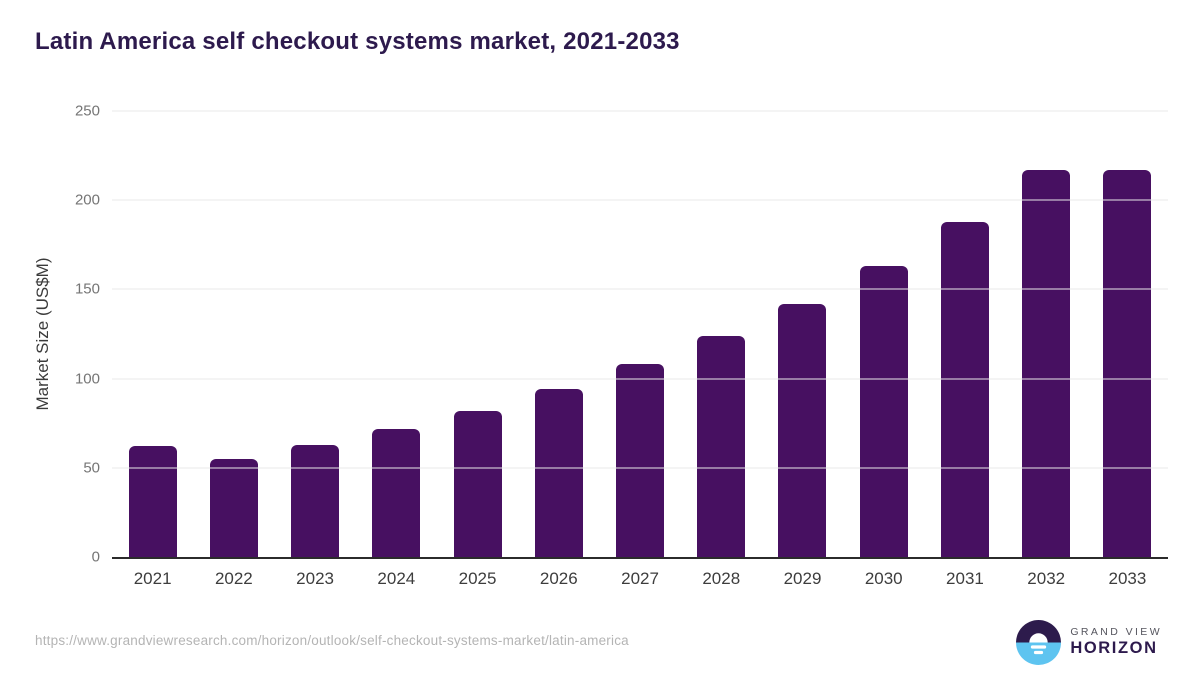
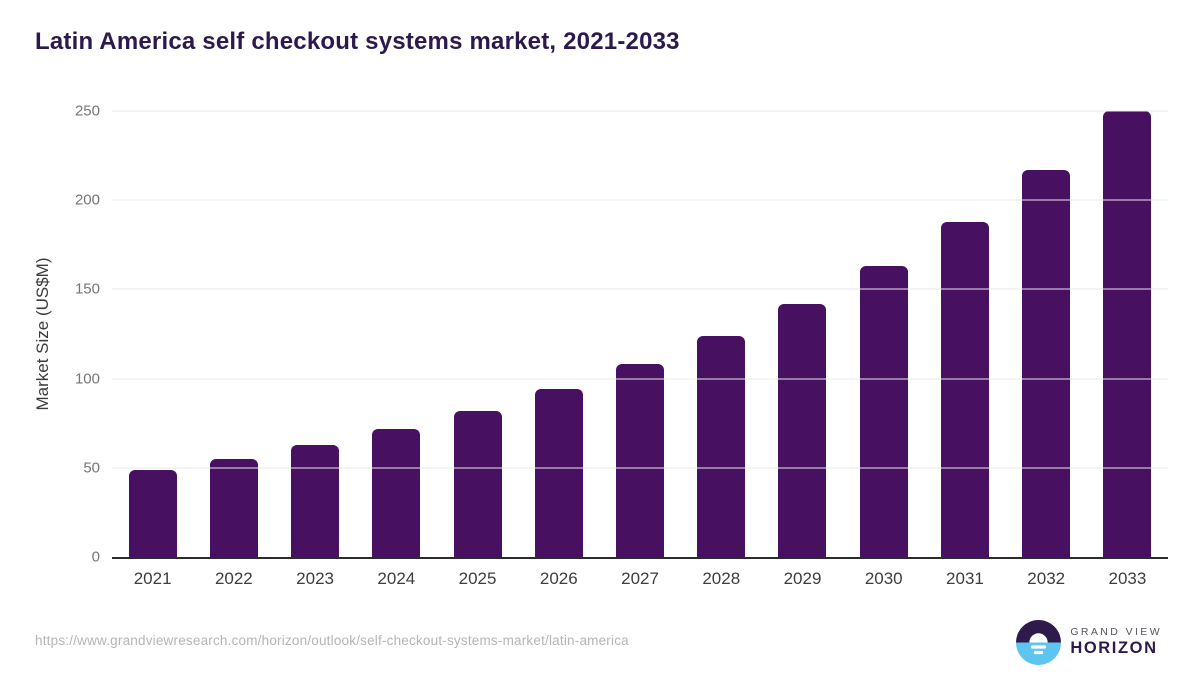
2021: 62 -> 49
2033: 217 -> 250
